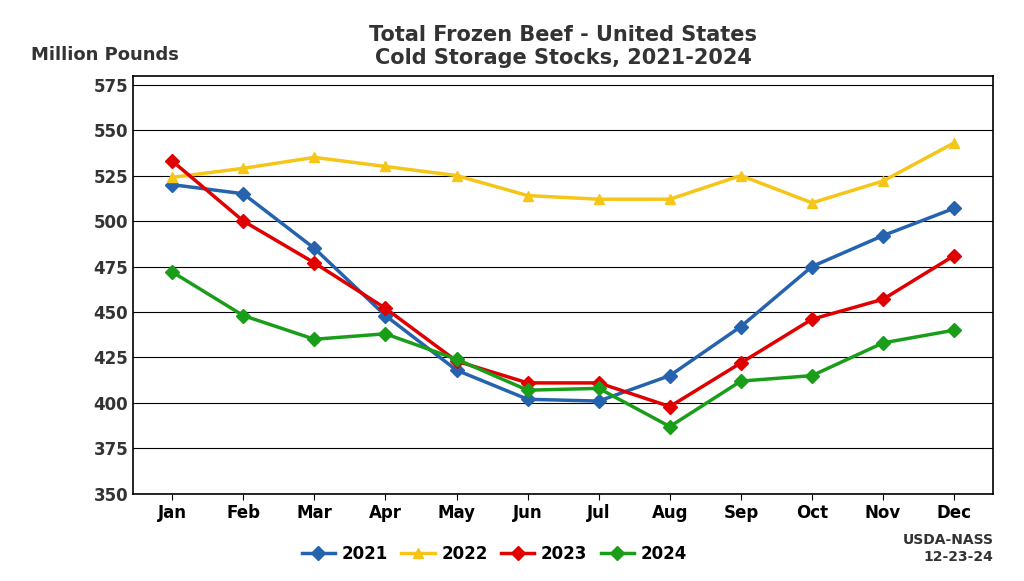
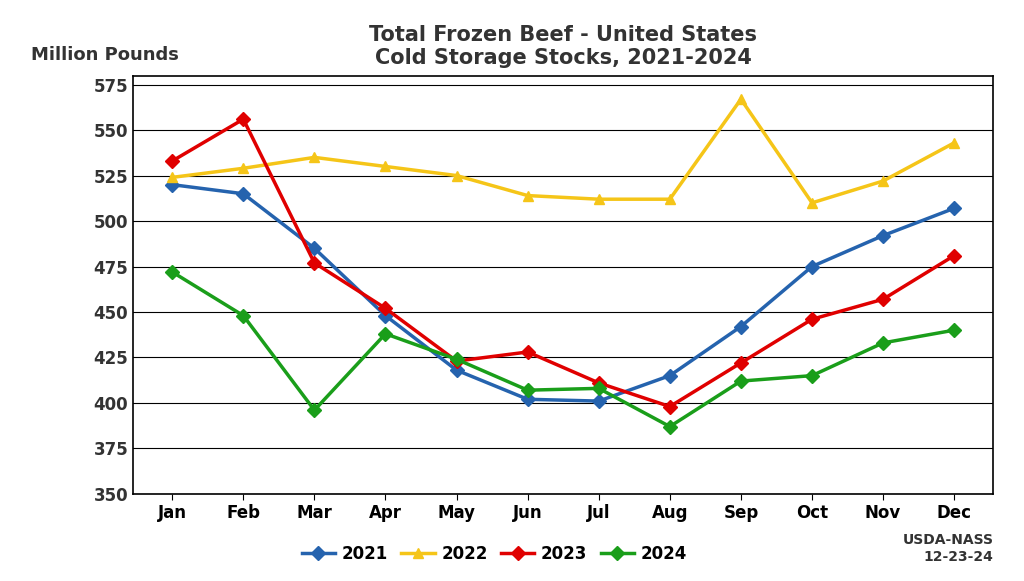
2023/Feb: 500 -> 556
2024/Mar: 435 -> 396
2023/Jun: 411 -> 428
2022/Sep: 525 -> 567
